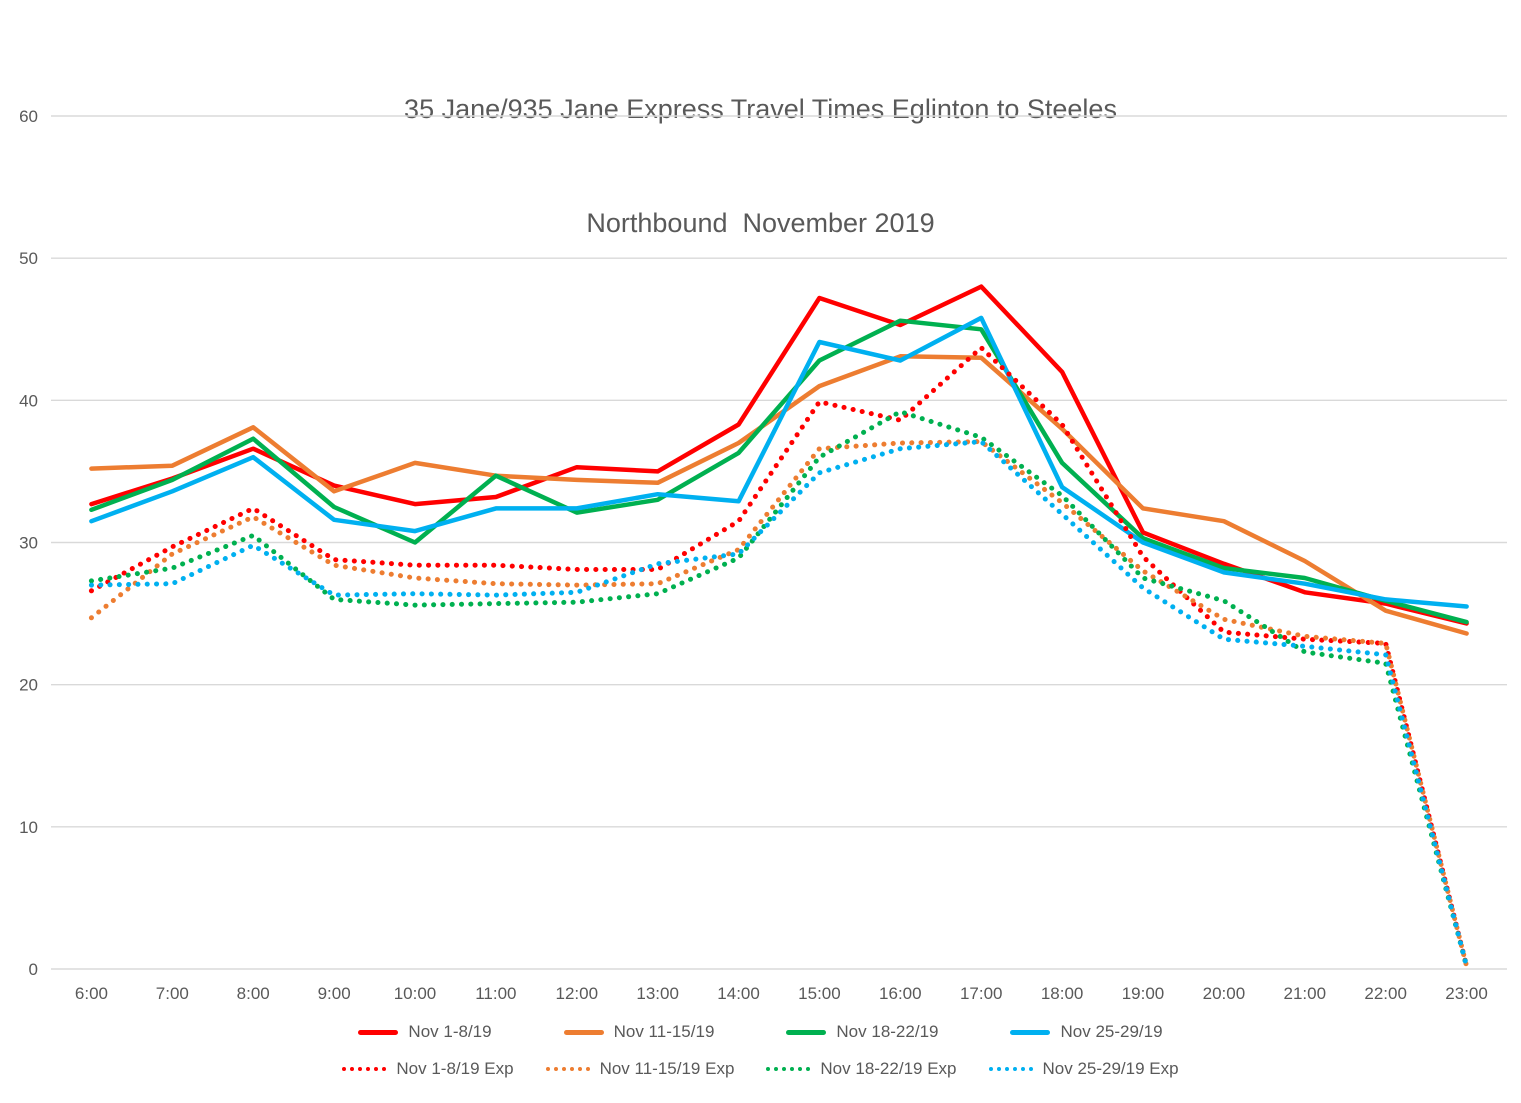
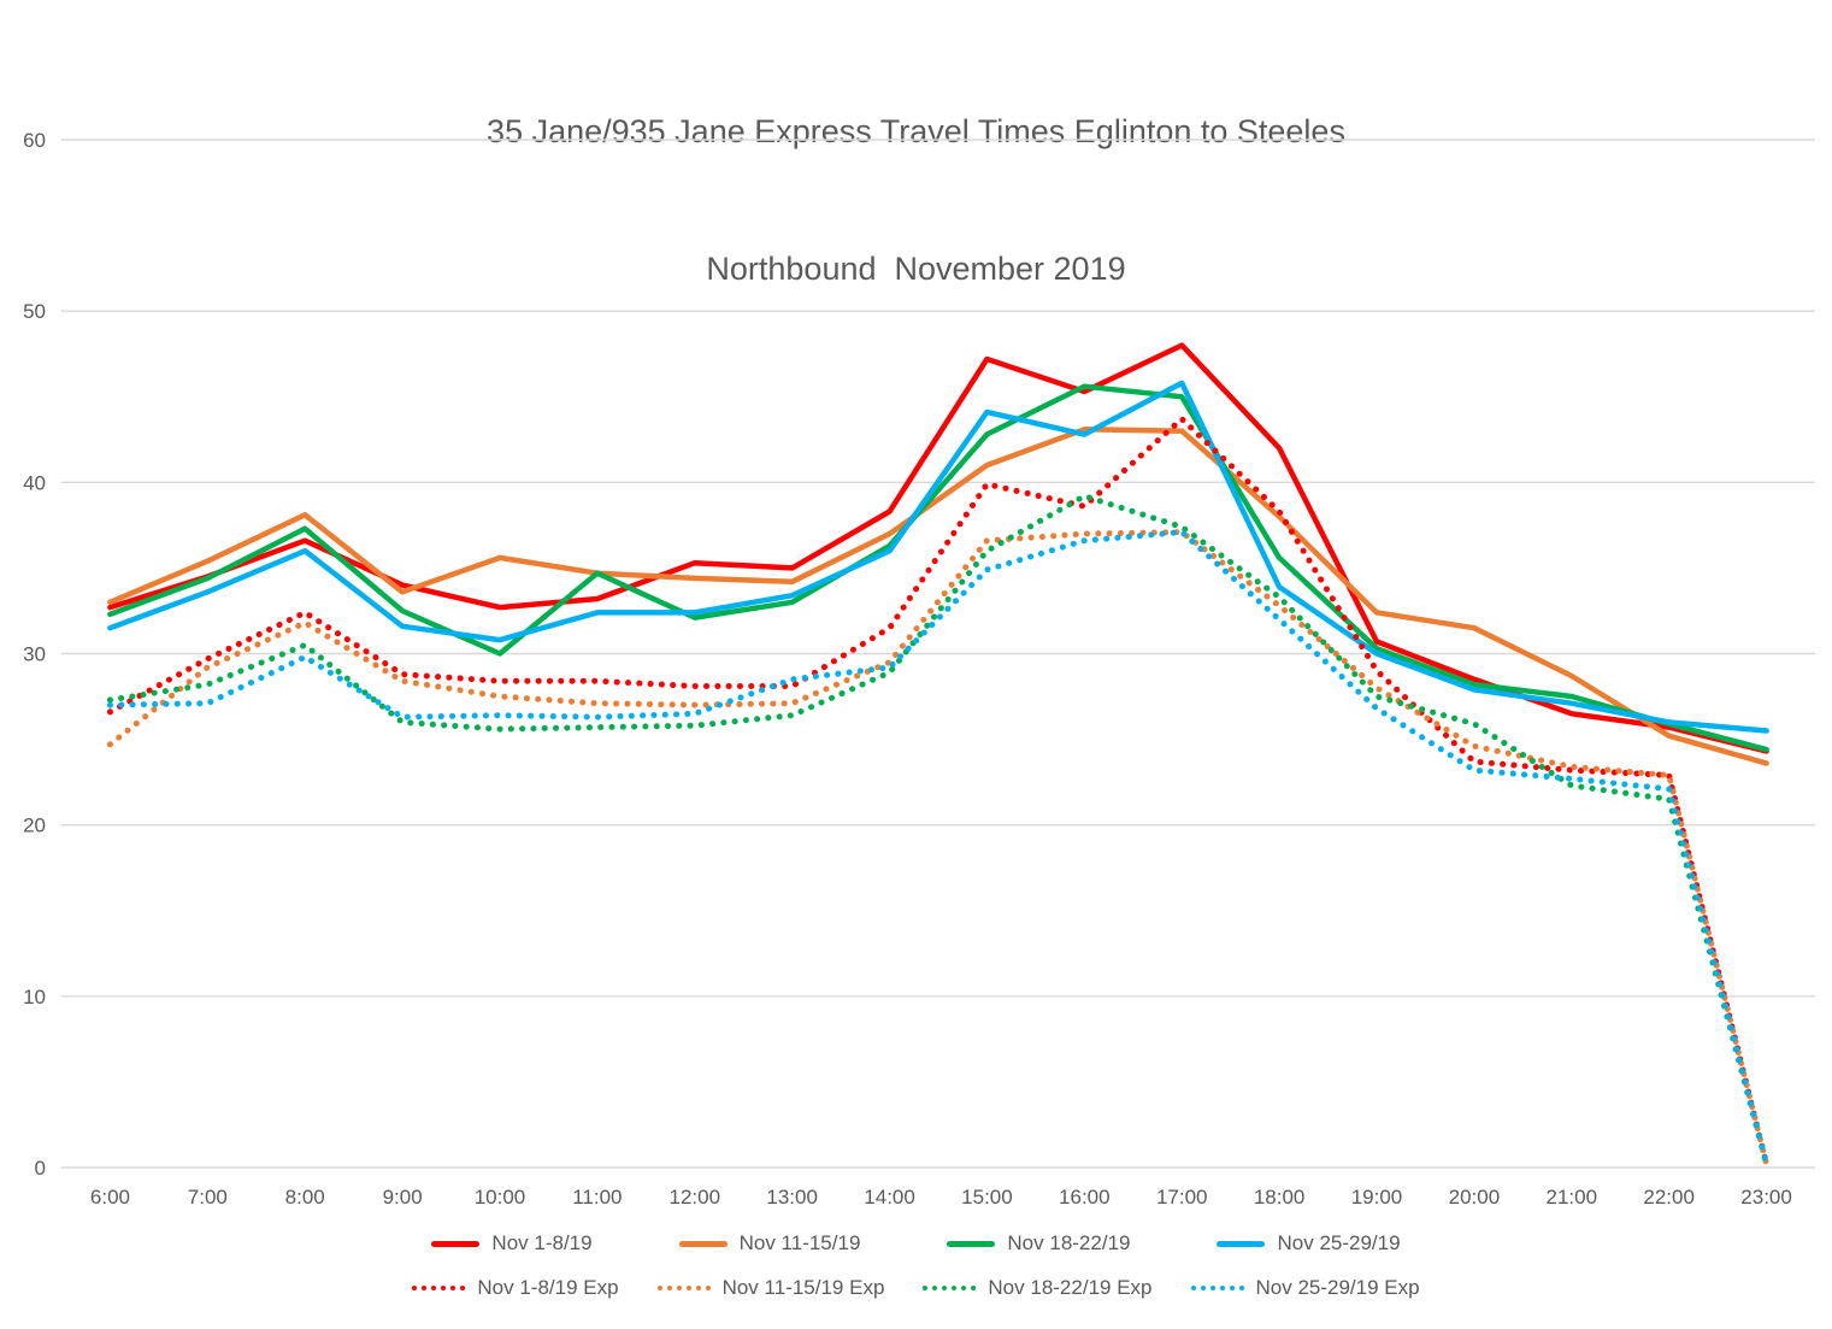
Nov 11-15/19/6:00: 35.2 -> 33.0
Nov 25-29/19/14:00: 32.9 -> 36.0
